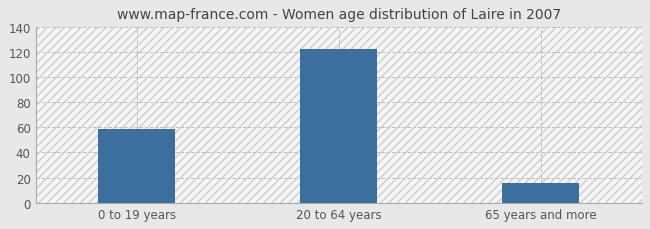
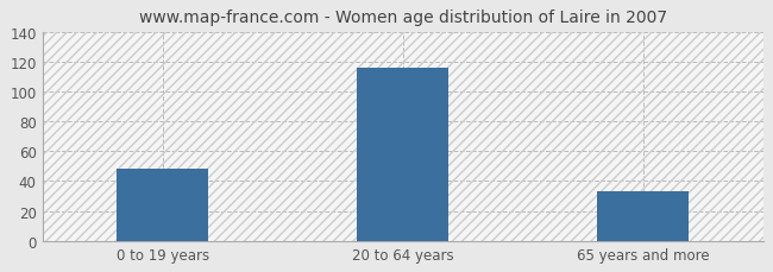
0 to 19 years: 59 -> 48
20 to 64 years: 122 -> 116
65 years and more: 16 -> 33
